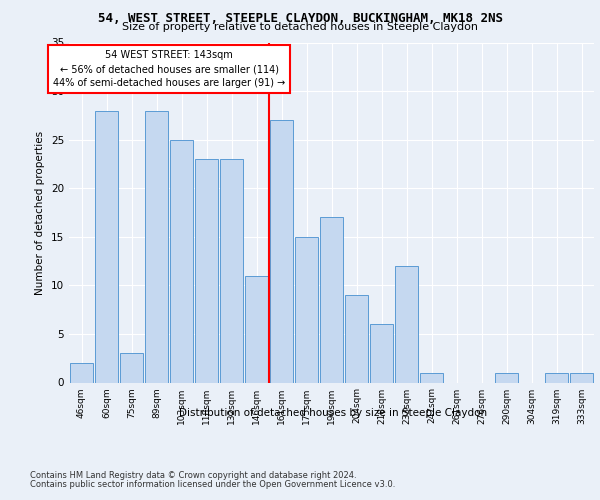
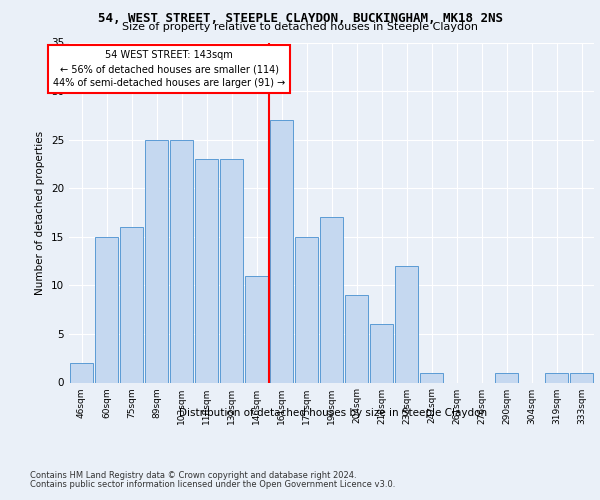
60sqm: 28 -> 15
75sqm: 3 -> 16
89sqm: 28 -> 25
